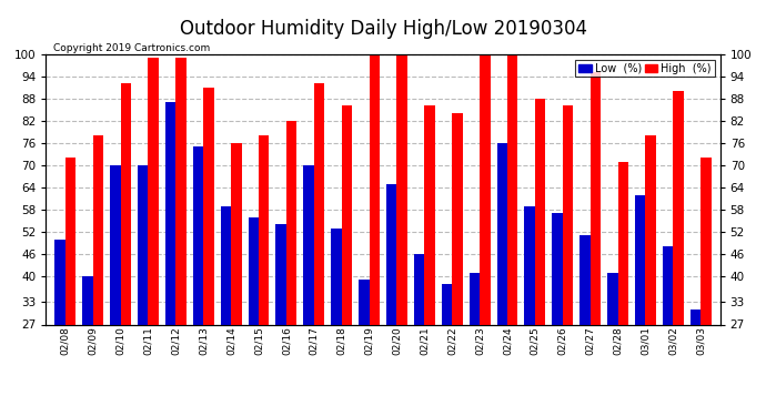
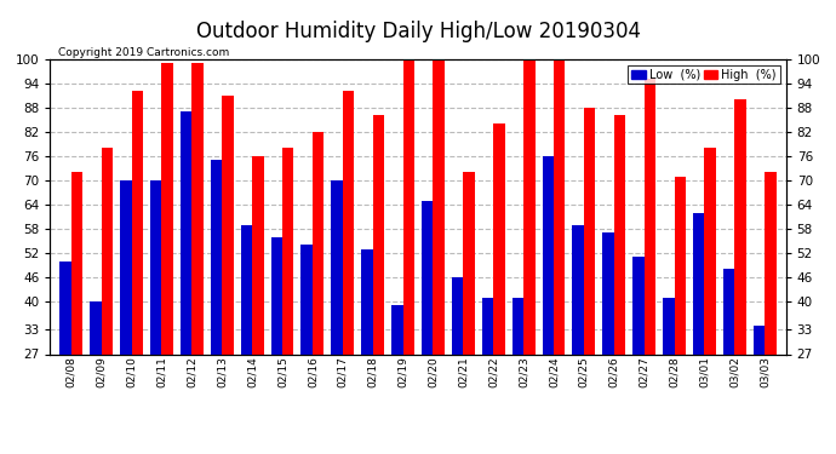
High (%)/02/21: 86 -> 72
Low (%)/02/22: 38 -> 41
Low (%)/03/03: 31 -> 34
